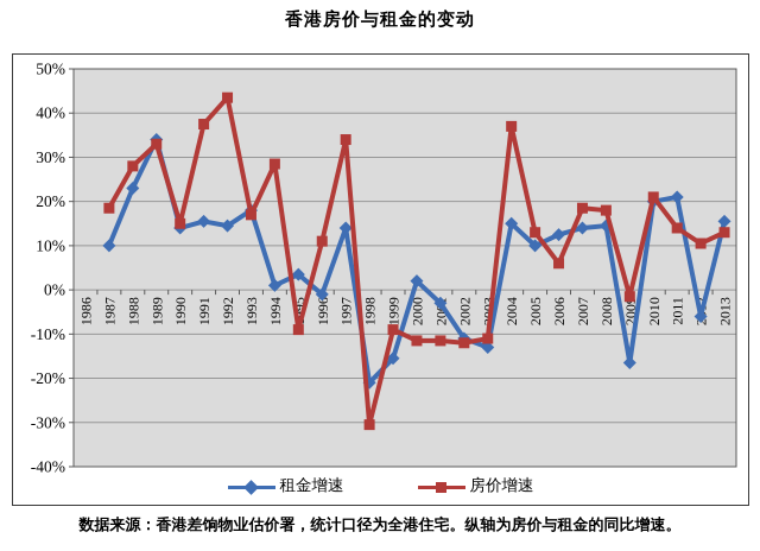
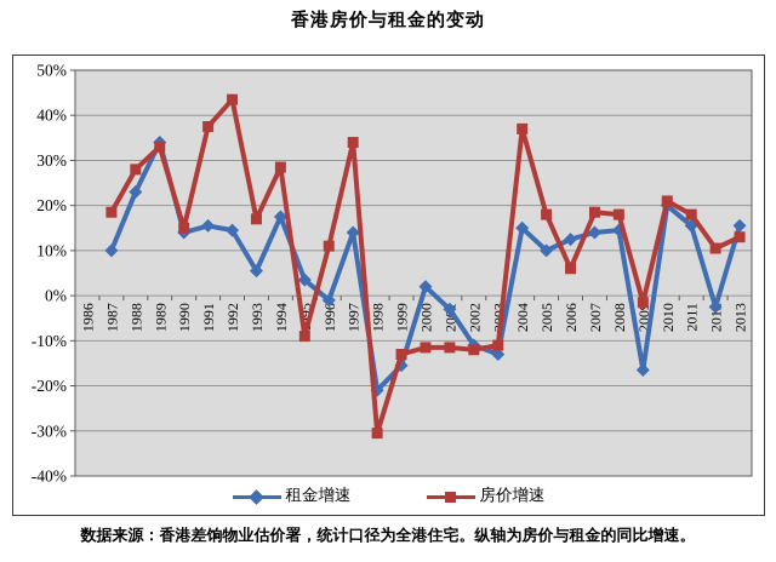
租金增速/1993: 18% -> 6%
租金增速/1994: 1% -> 18%
房价增速/1999: -9% -> -13%
房价增速/2005: 13% -> 18%
租金增速/2011: 21% -> 16%
房价增速/2011: 14% -> 18%
租金增速/2012: -6% -> -2%
